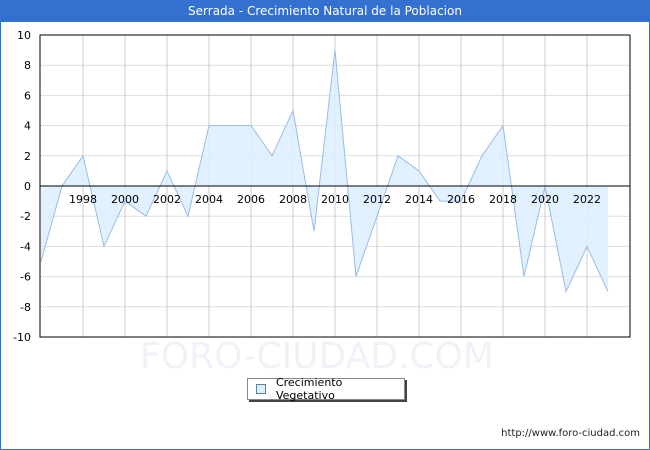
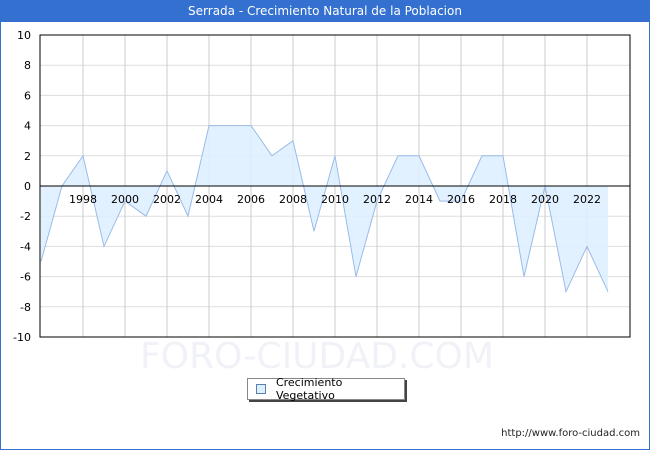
2008: 5 -> 3
2010: 9 -> 2
2012: -2 -> -1
2014: 1 -> 2
2018: 4 -> 2
